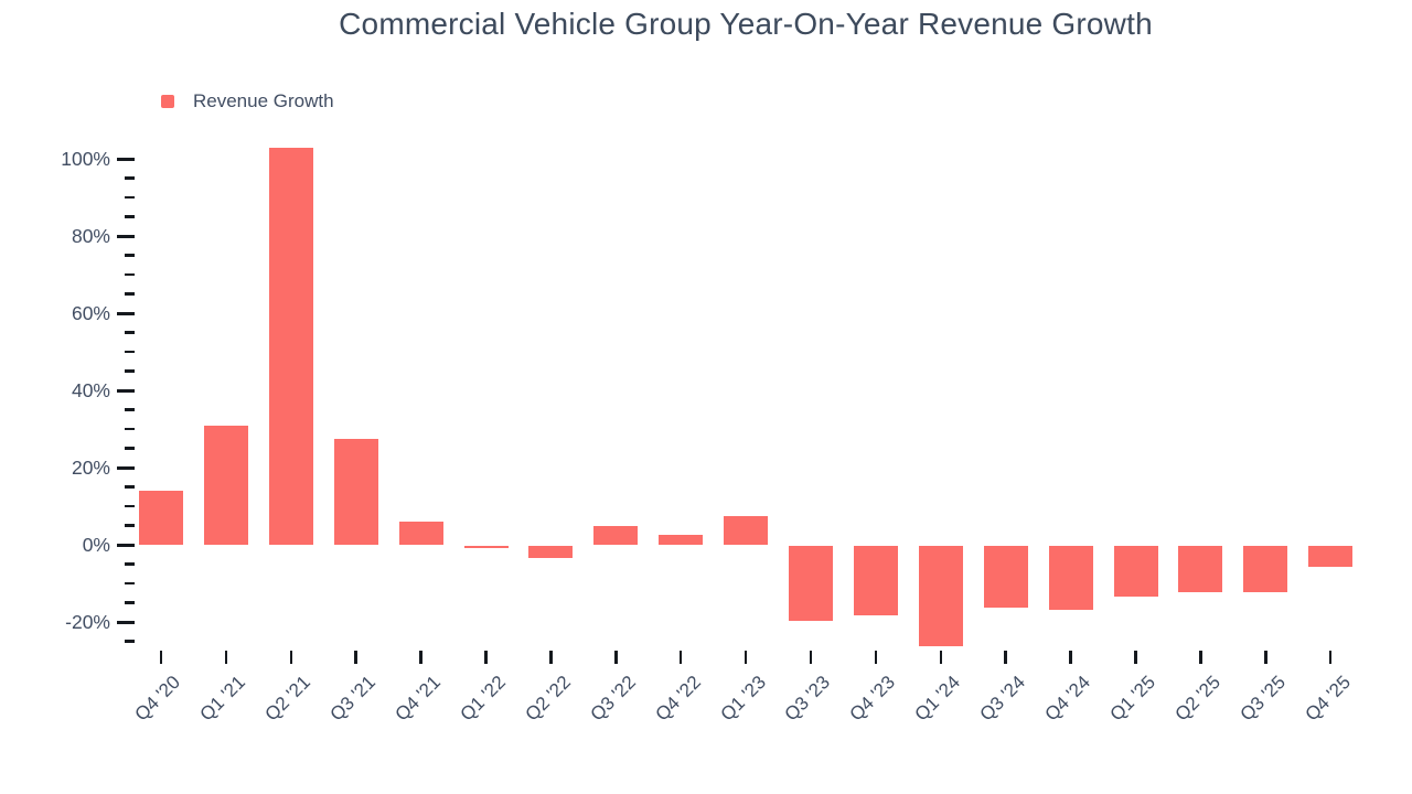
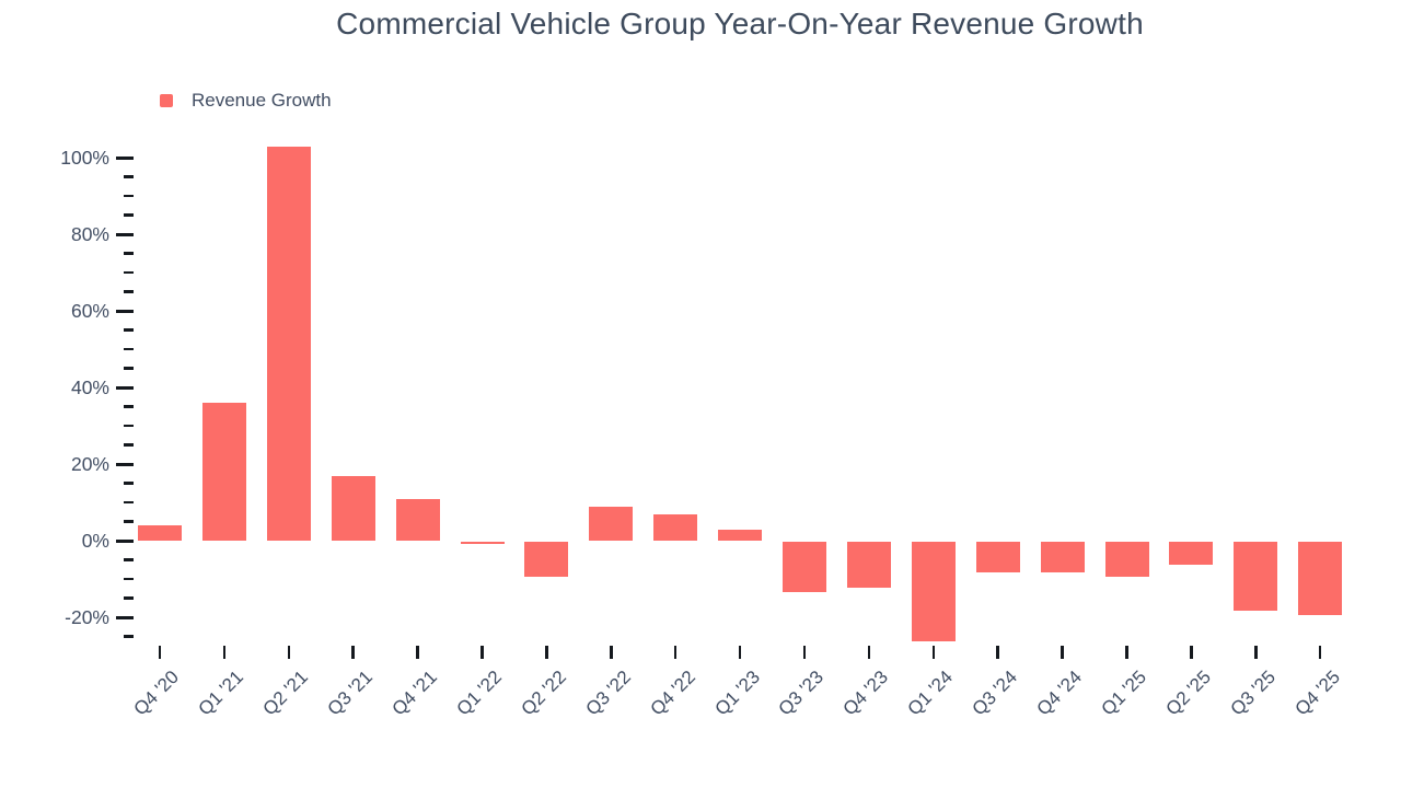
Q4 '20: 14% -> 4%
Q1 '21: 31% -> 36%
Q3 '21: 28% -> 17%
Q4 '21: 6% -> 11%
Q2 '22: -3% -> -9%
Q3 '22: 5% -> 9%
Q4 '22: 2% -> 7%
Q1 '23: 8% -> 3%
Q3 '23: -20% -> -13%
Q4 '23: -18% -> -12%
Q3 '24: -16% -> -8%
Q4 '24: -16% -> -8%
Q1 '25: -13% -> -9%
Q2 '25: -12% -> -6%
Q3 '25: -12% -> -18%
Q4 '25: -6% -> -19%
